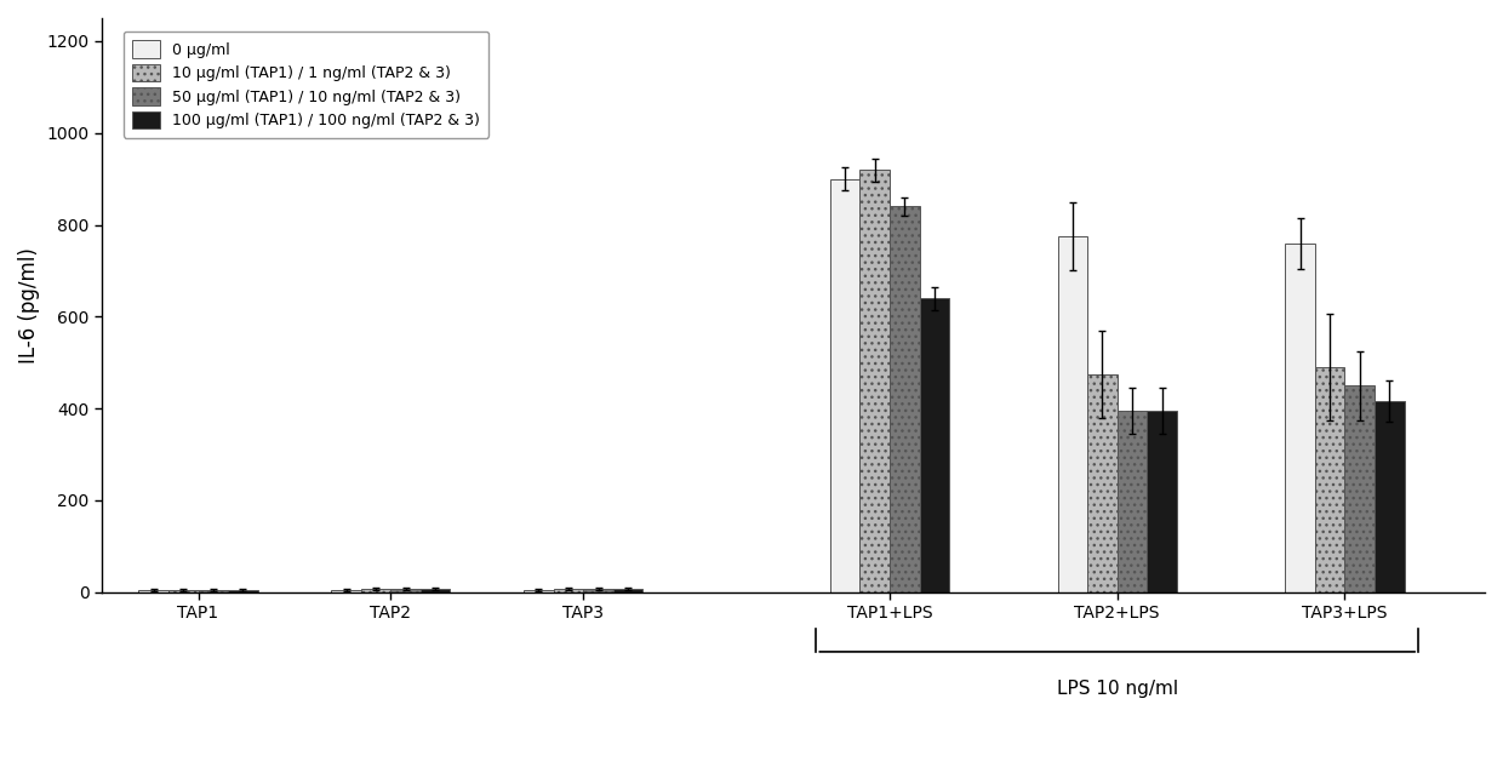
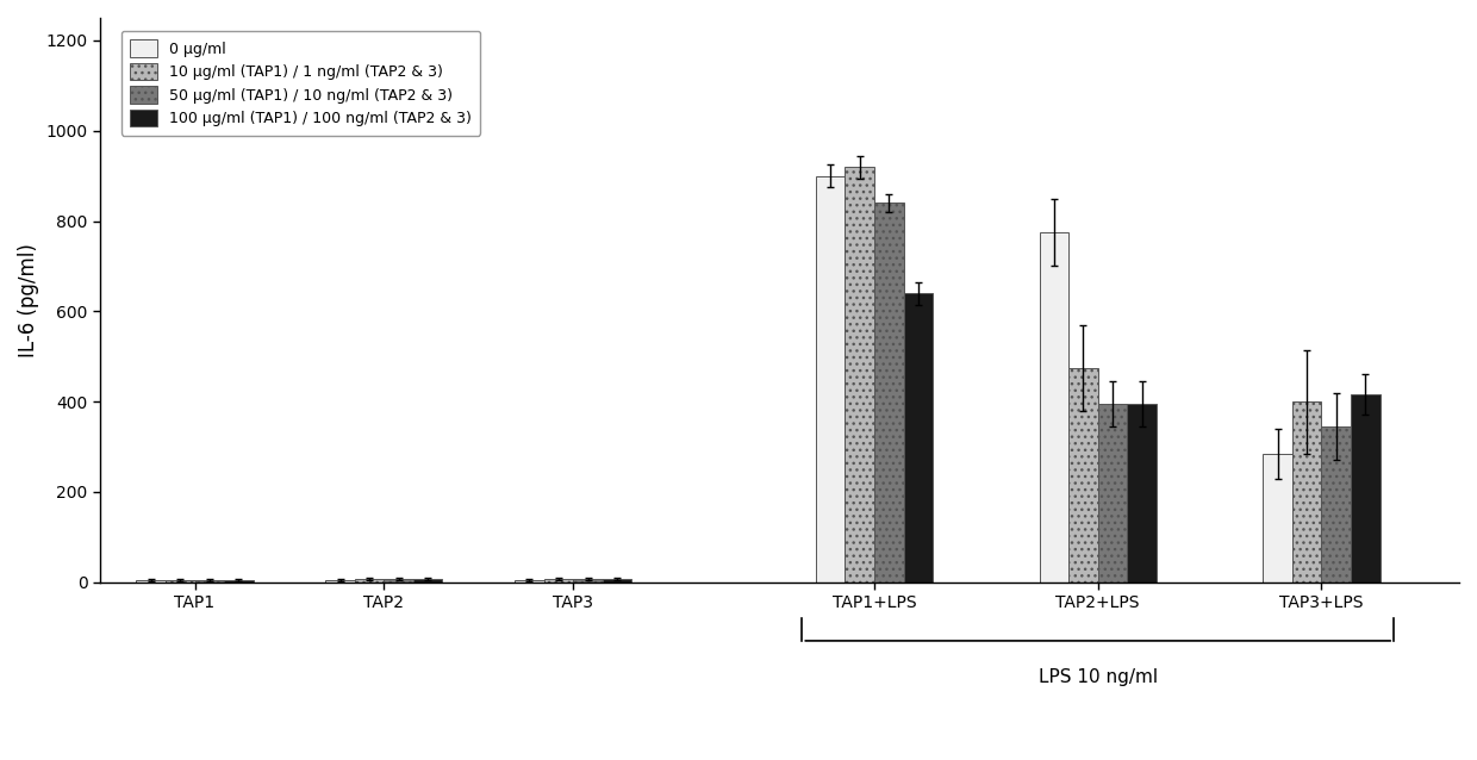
0 μg/ml/TAP3+LPS: 760 -> 285
10 μg/ml (TAP1) / 1 ng/ml (TAP2 & 3)/TAP3+LPS: 490 -> 400
50 μg/ml (TAP1) / 10 ng/ml (TAP2 & 3)/TAP3+LPS: 450 -> 345
